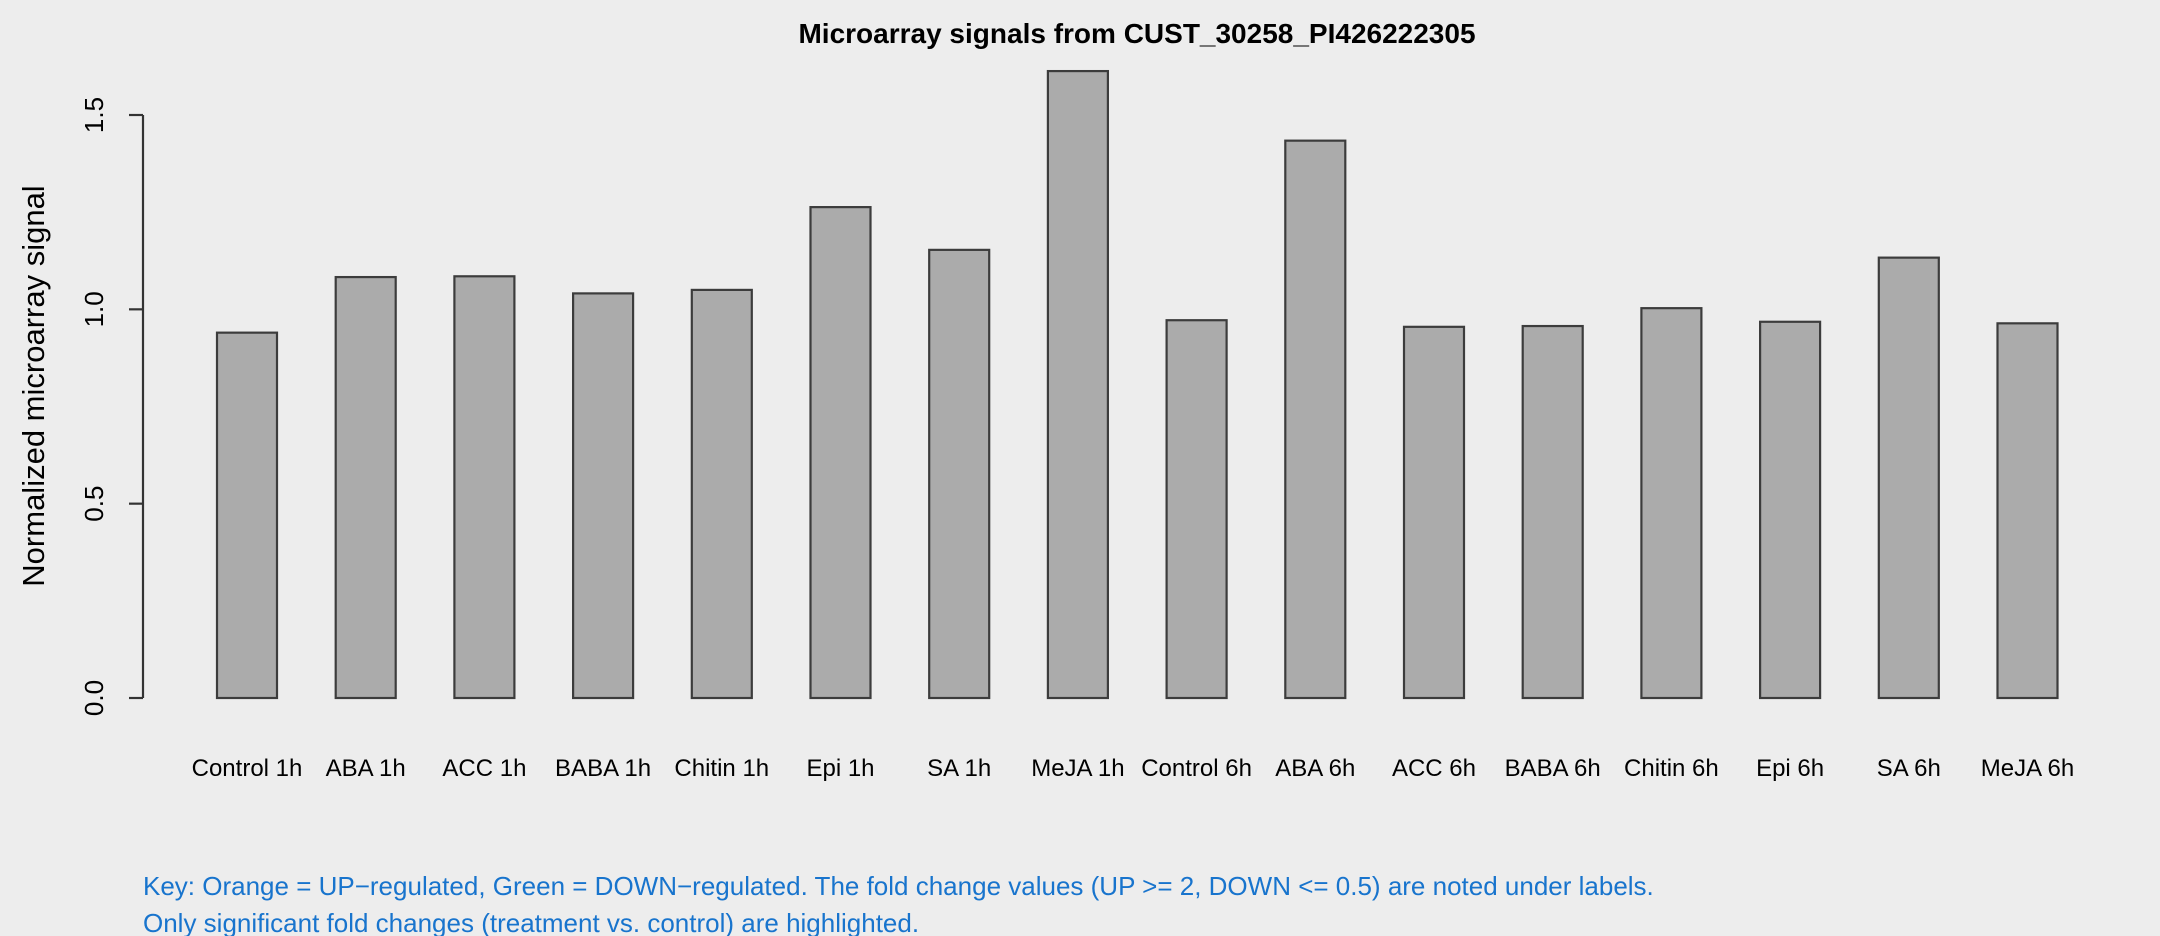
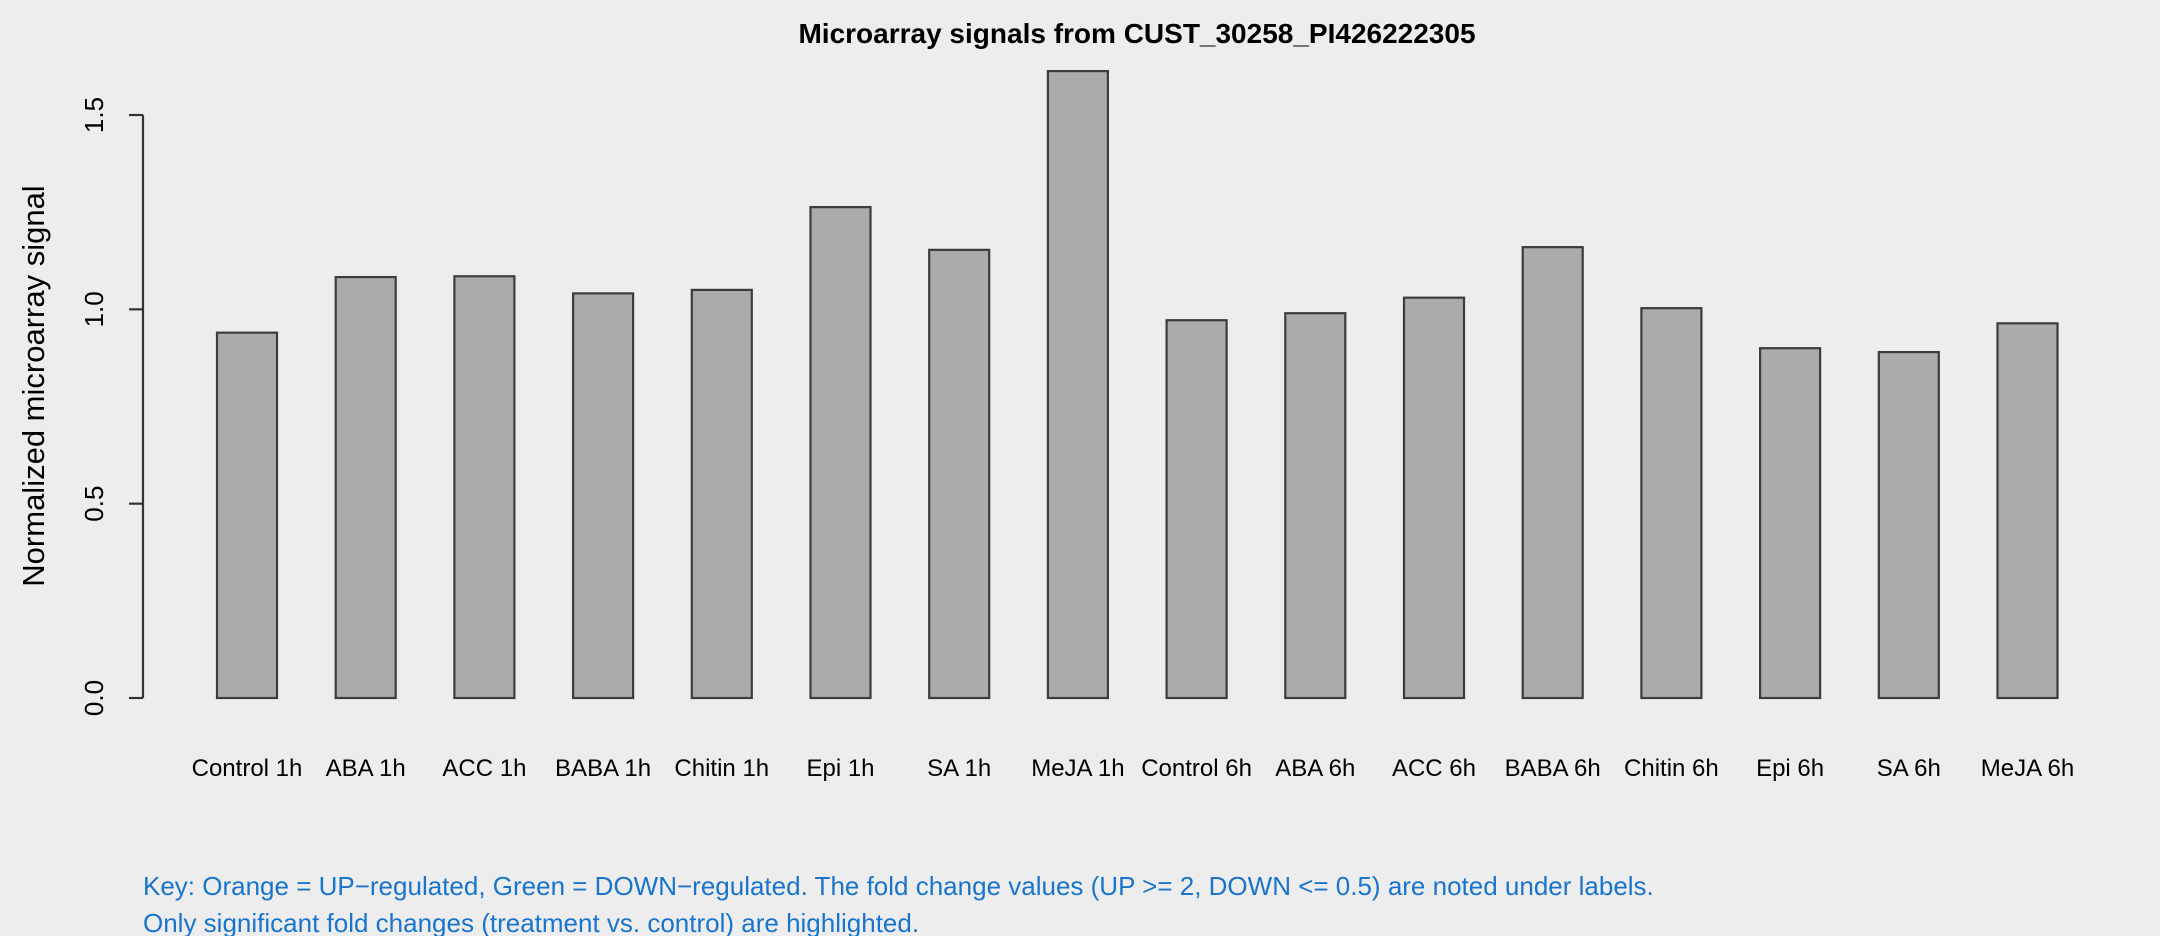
ABA 6h: 1.43 -> 0.99
ACC 6h: 0.95 -> 1.03
BABA 6h: 0.96 -> 1.16
Epi 6h: 0.97 -> 0.90
SA 6h: 1.13 -> 0.89
